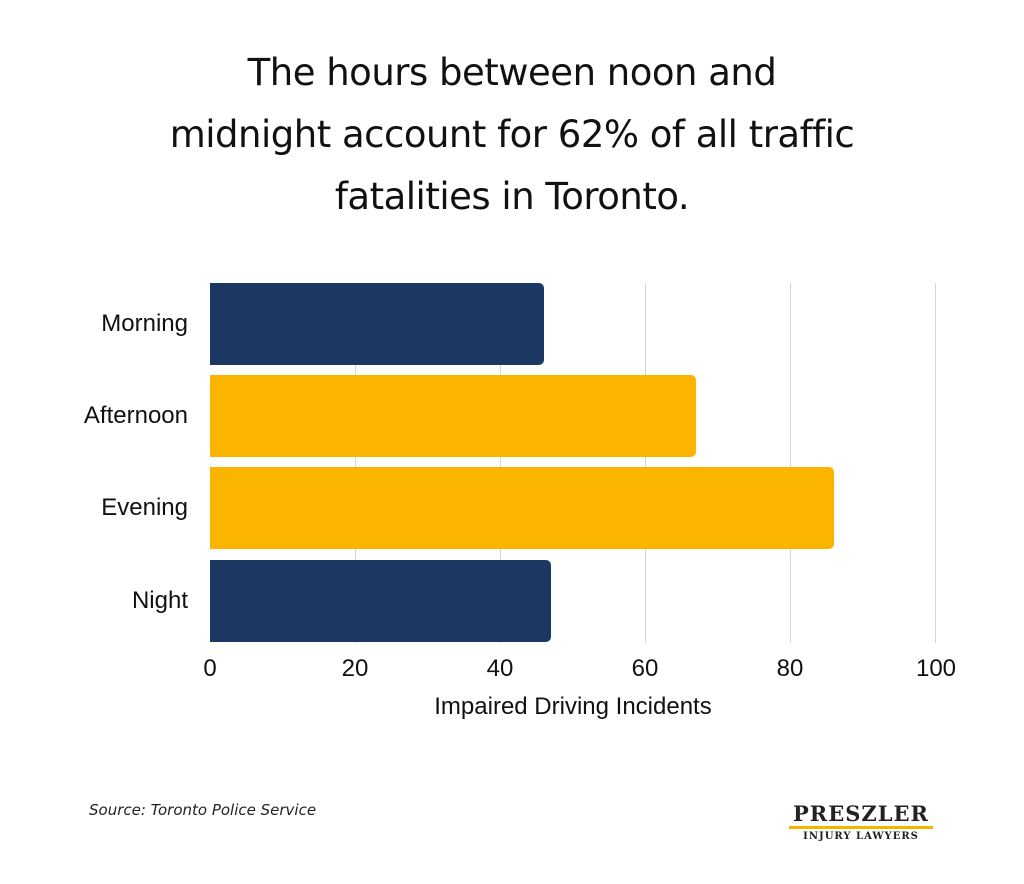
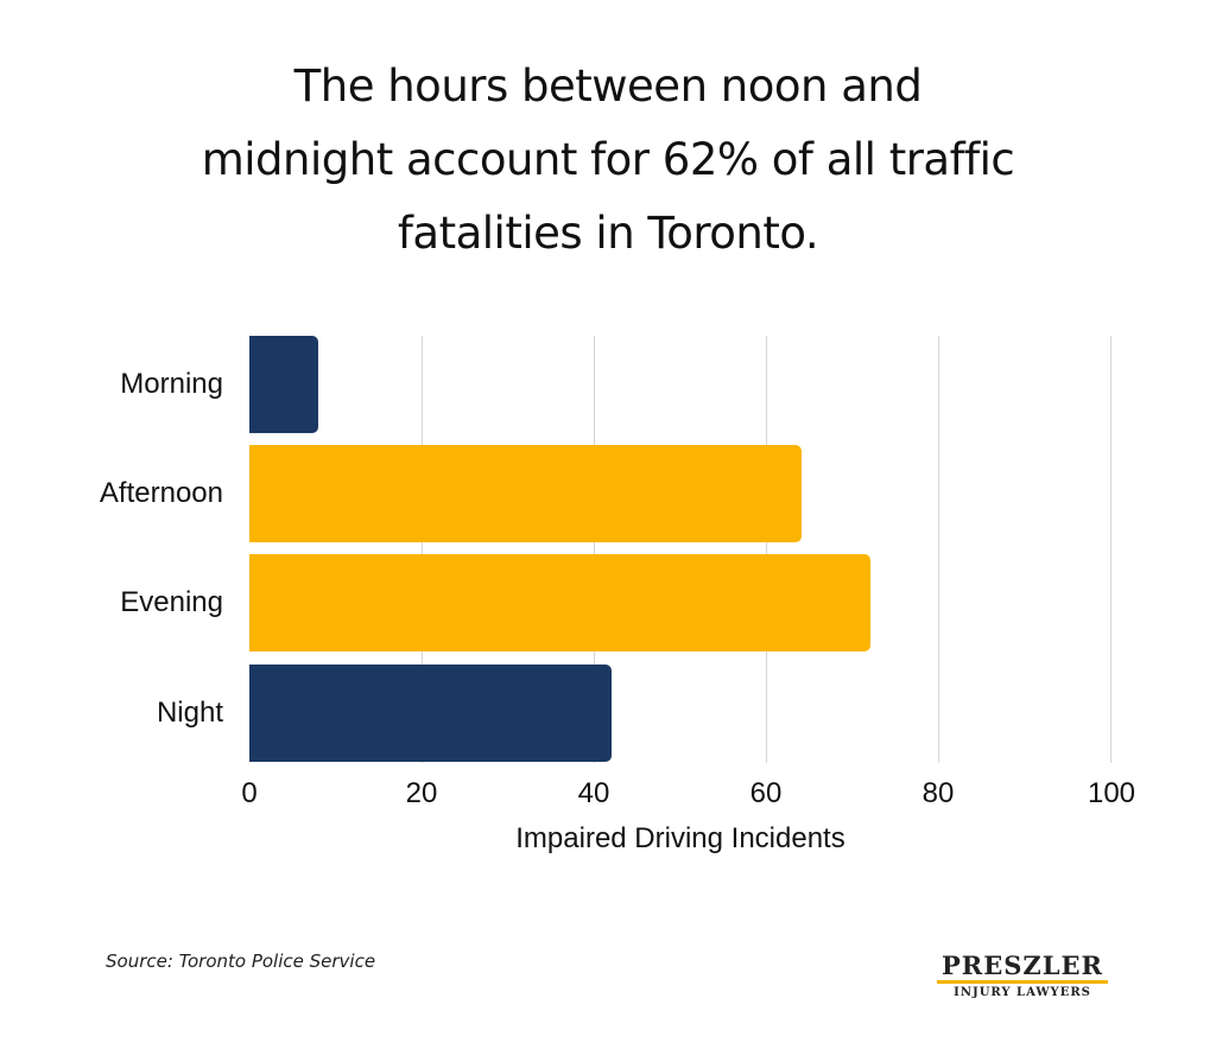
Morning: 46 -> 8
Afternoon: 67 -> 64
Evening: 86 -> 72
Night: 47 -> 42
